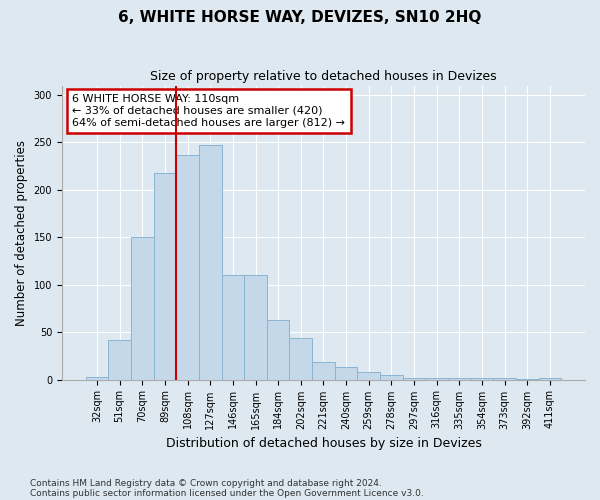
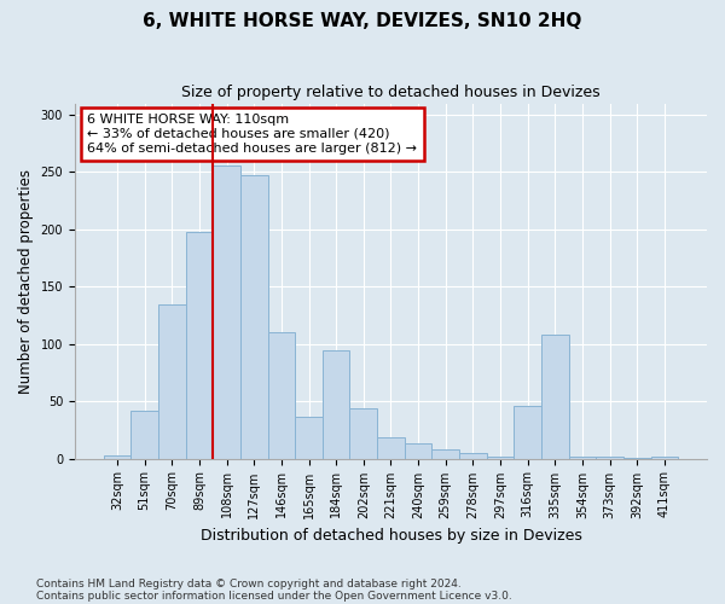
70sqm: 150 -> 134
89sqm: 218 -> 198
108sqm: 237 -> 256
165sqm: 110 -> 36
184sqm: 63 -> 94
316sqm: 2 -> 46
335sqm: 2 -> 108
